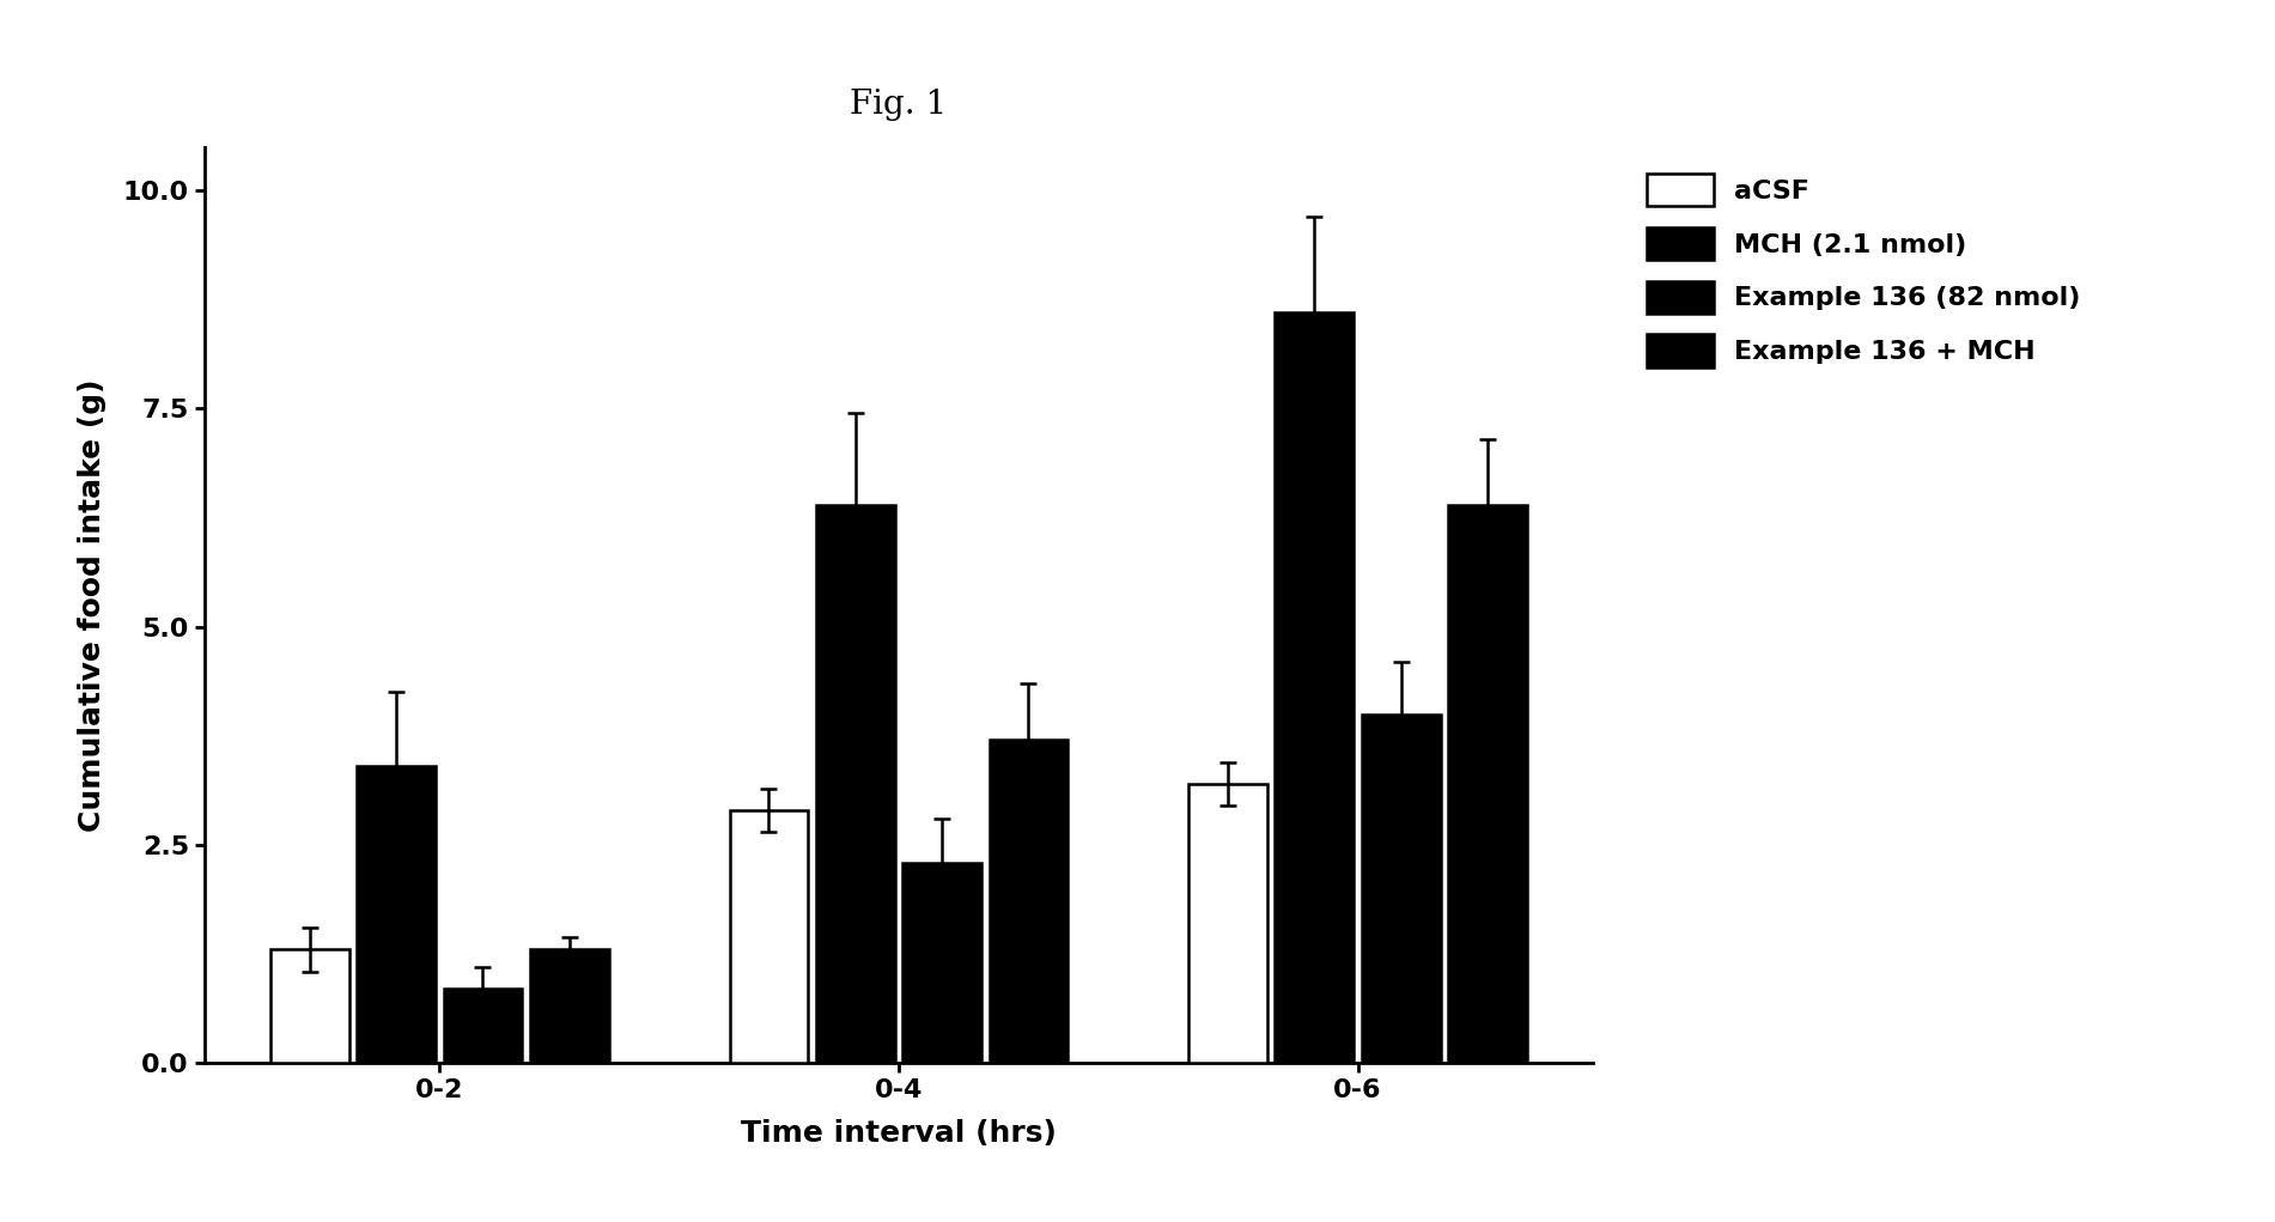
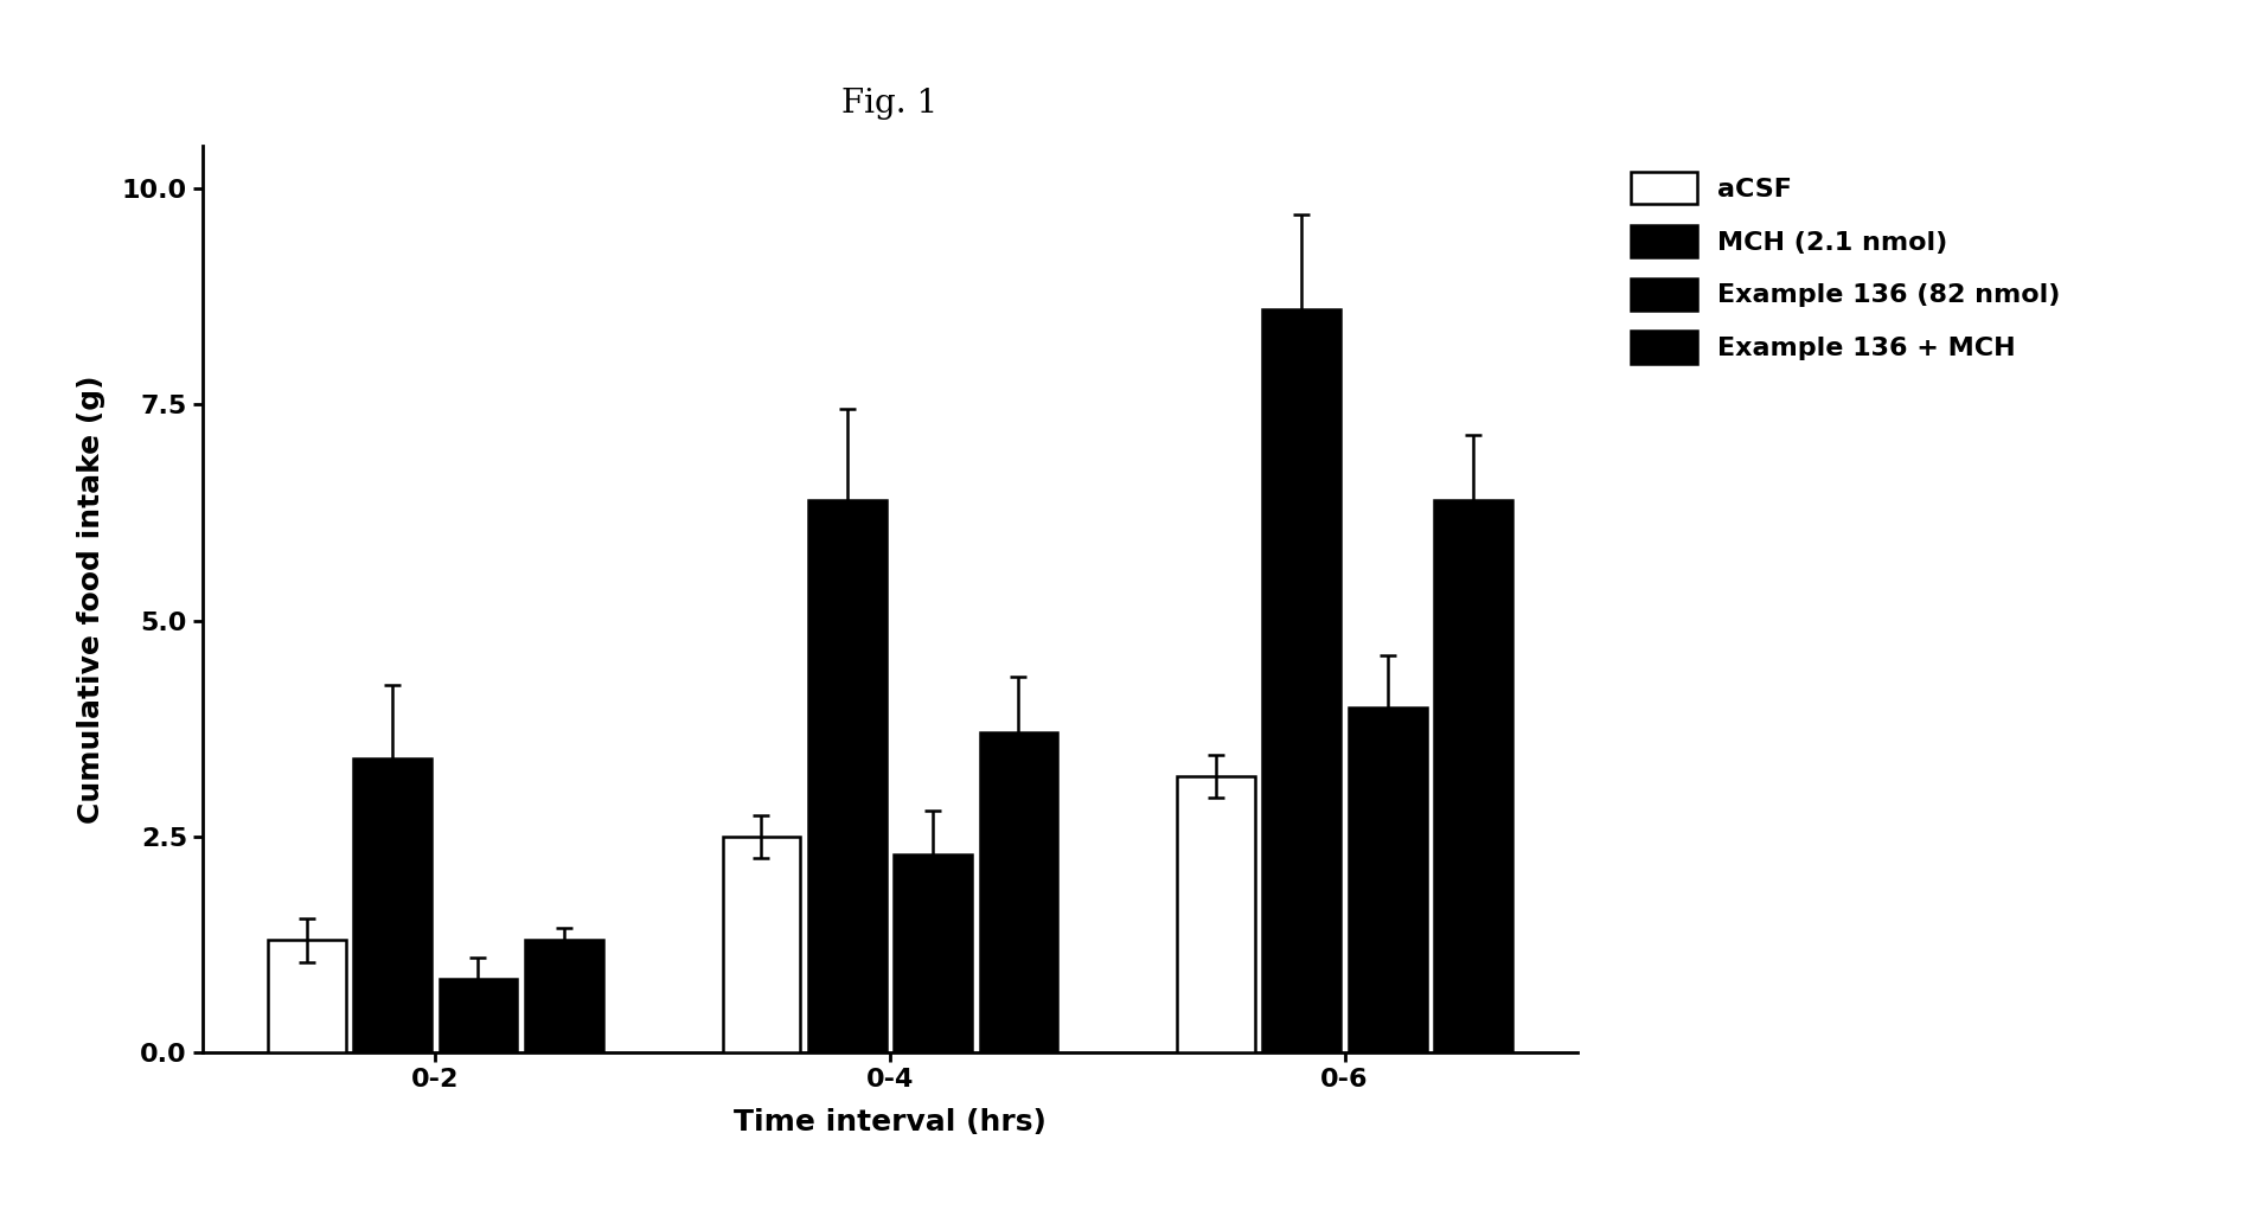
aCSF/0-4: 2.9 -> 2.5
